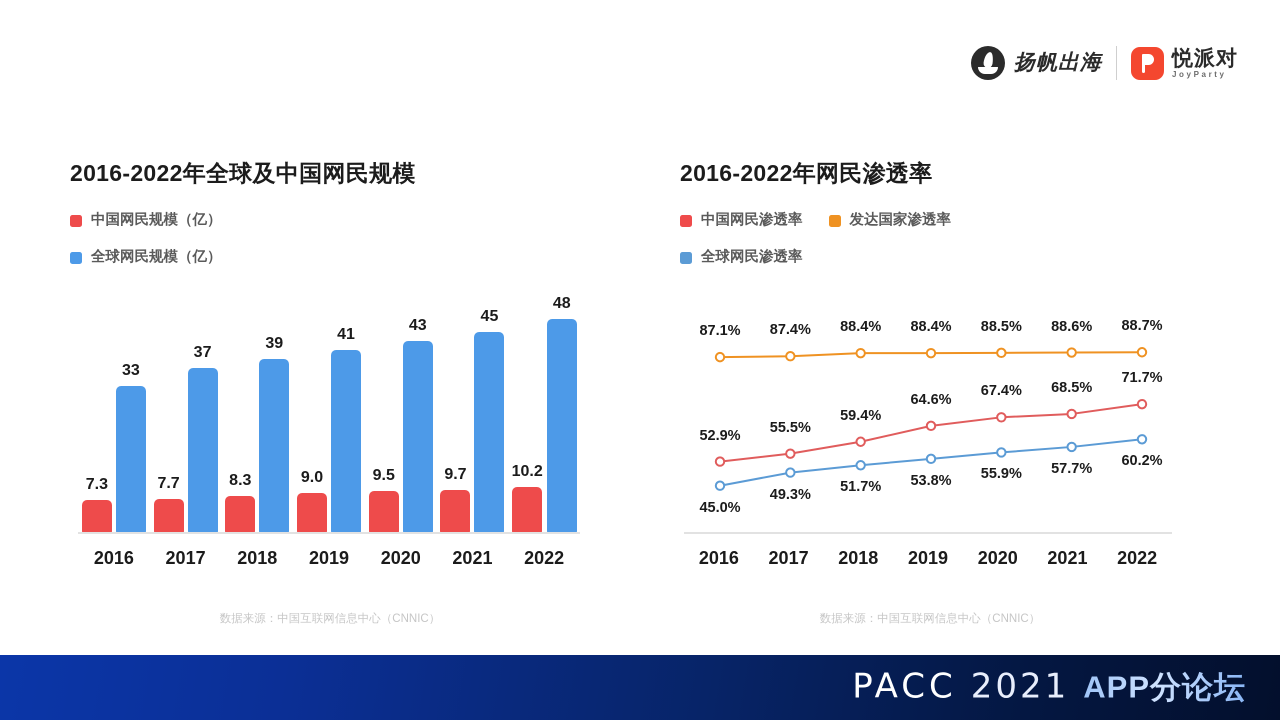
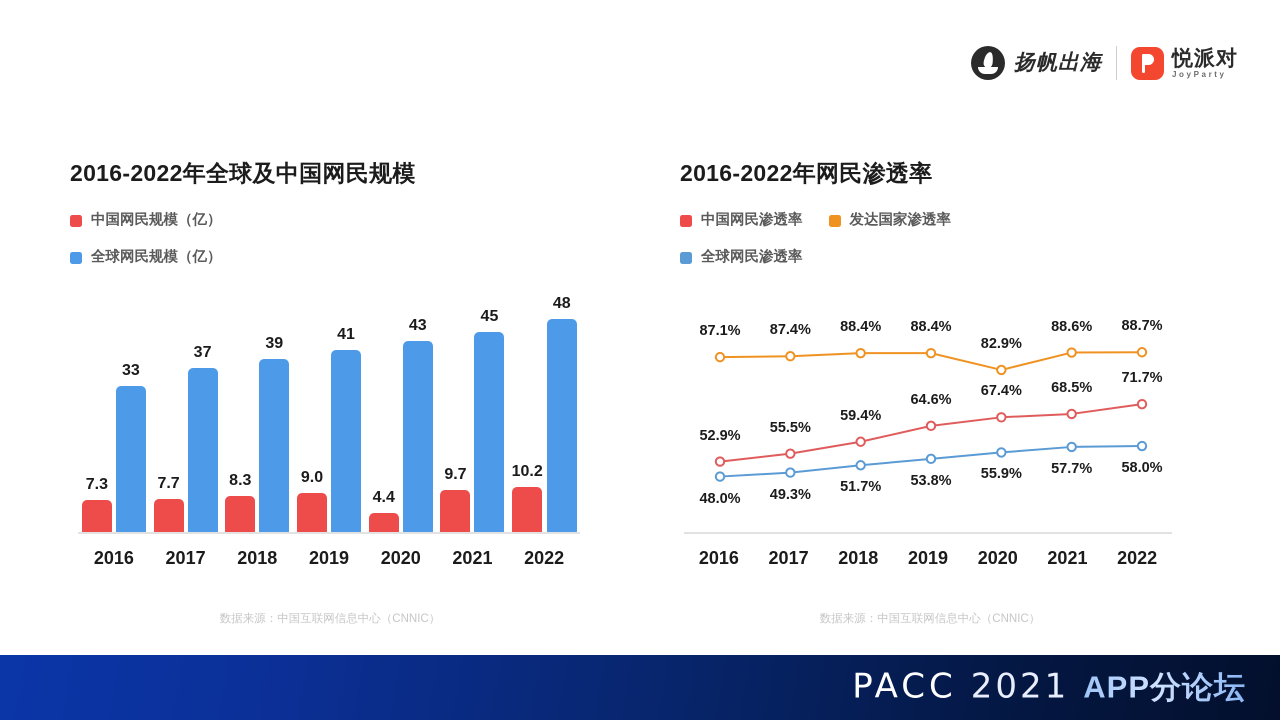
2016-2022年全球及中国网民规模/中国网民规模（亿）/2020: 9.5 -> 4.4
2016-2022年网民渗透率/全球网民渗透率/2016: 45.0% -> 48.0%
2016-2022年网民渗透率/发达国家渗透率/2020: 88.5% -> 82.9%
2016-2022年网民渗透率/全球网民渗透率/2022: 60.2% -> 58.0%
